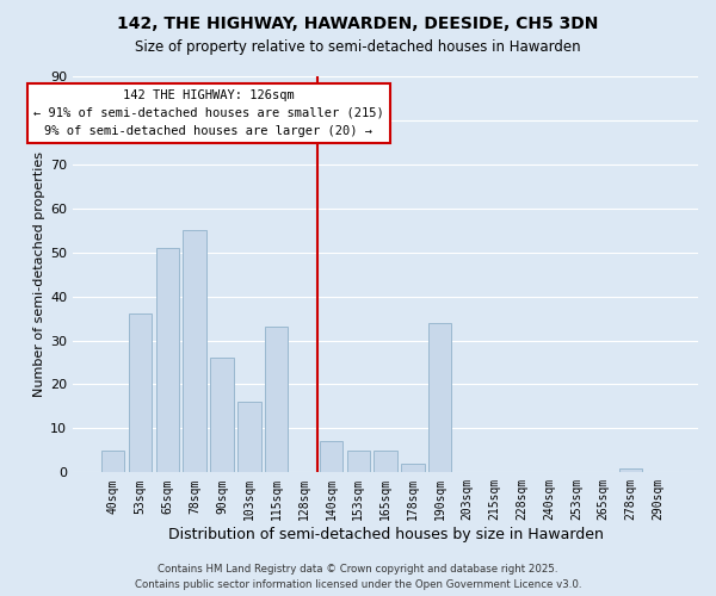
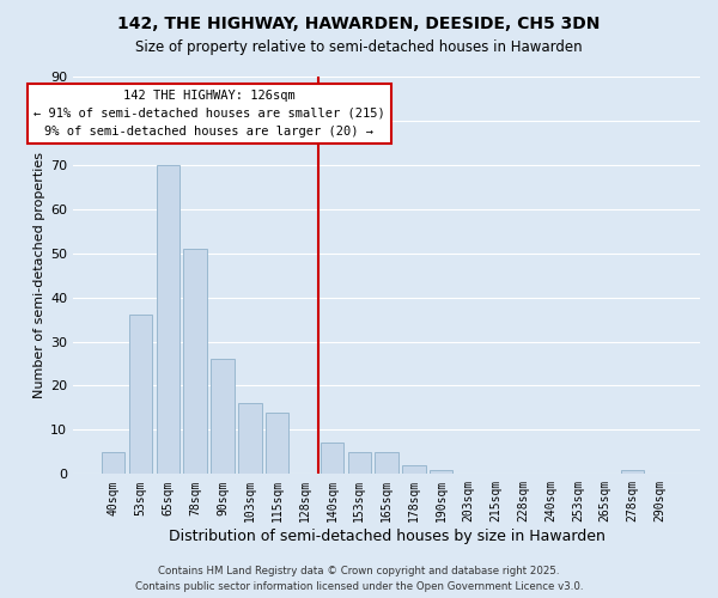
65sqm: 51 -> 70
78sqm: 55 -> 51
115sqm: 33 -> 14
190sqm: 34 -> 1
